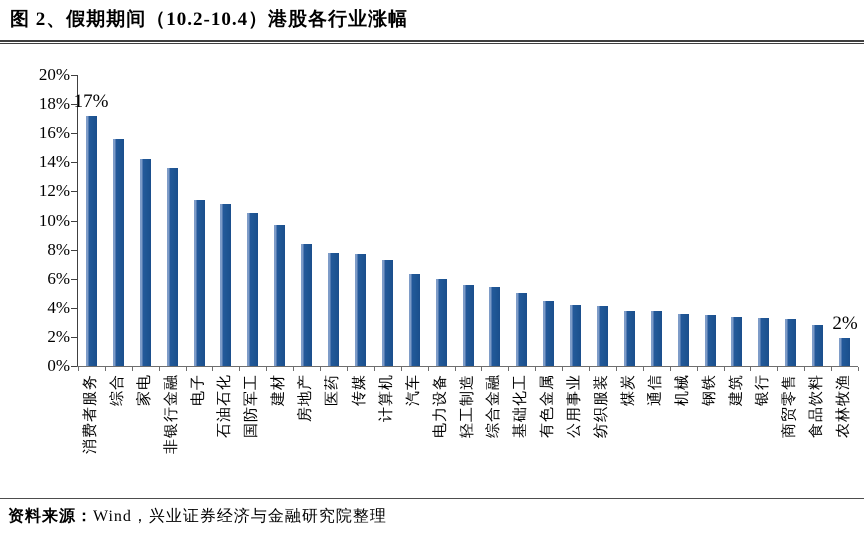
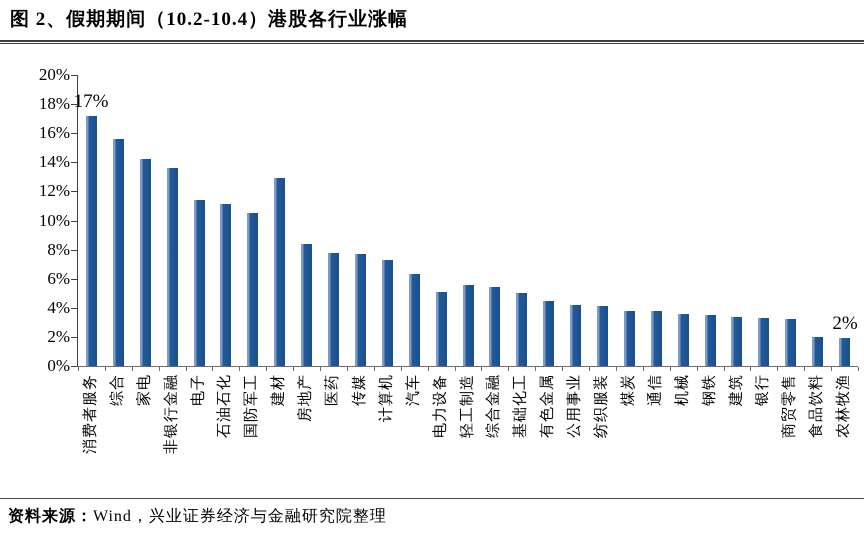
建材: 9.7% -> 12.9%
电力设备: 6.0% -> 5.1%
食品饮料: 2.8% -> 2.0%
